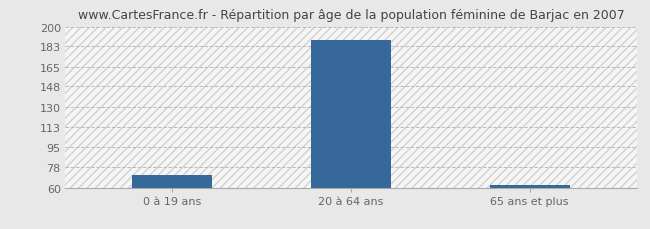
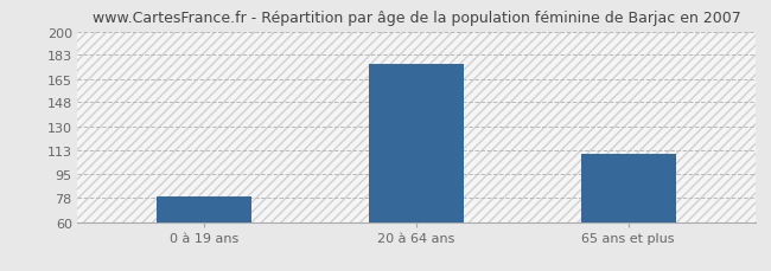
0 à 19 ans: 71 -> 79
20 à 64 ans: 188 -> 176
65 ans et plus: 62 -> 110
